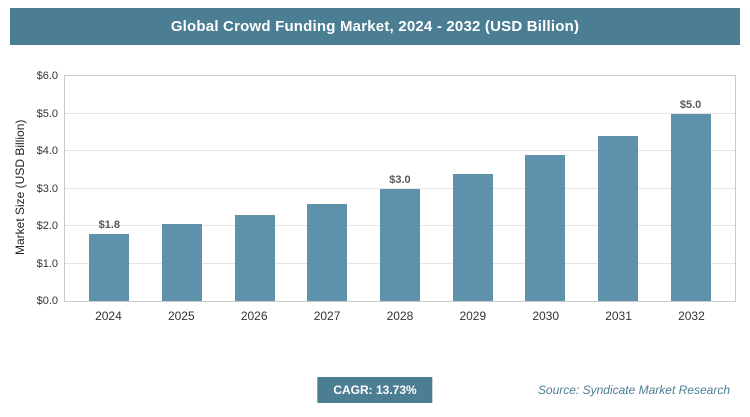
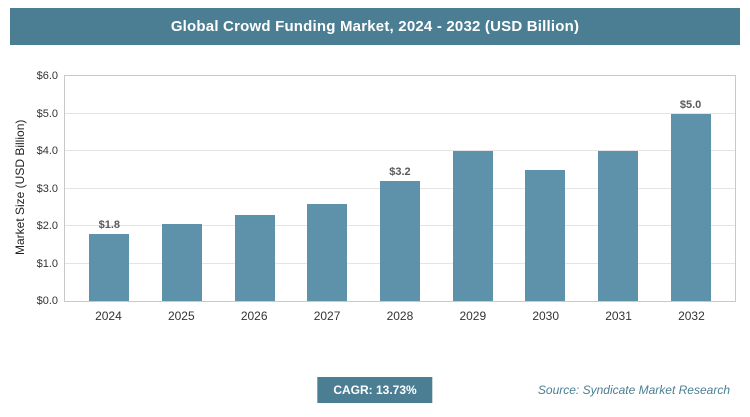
2028: $3.0 -> $3.2
2029: $3.4 -> $4.0
2030: $3.9 -> $3.5
2031: $4.4 -> $4.0
